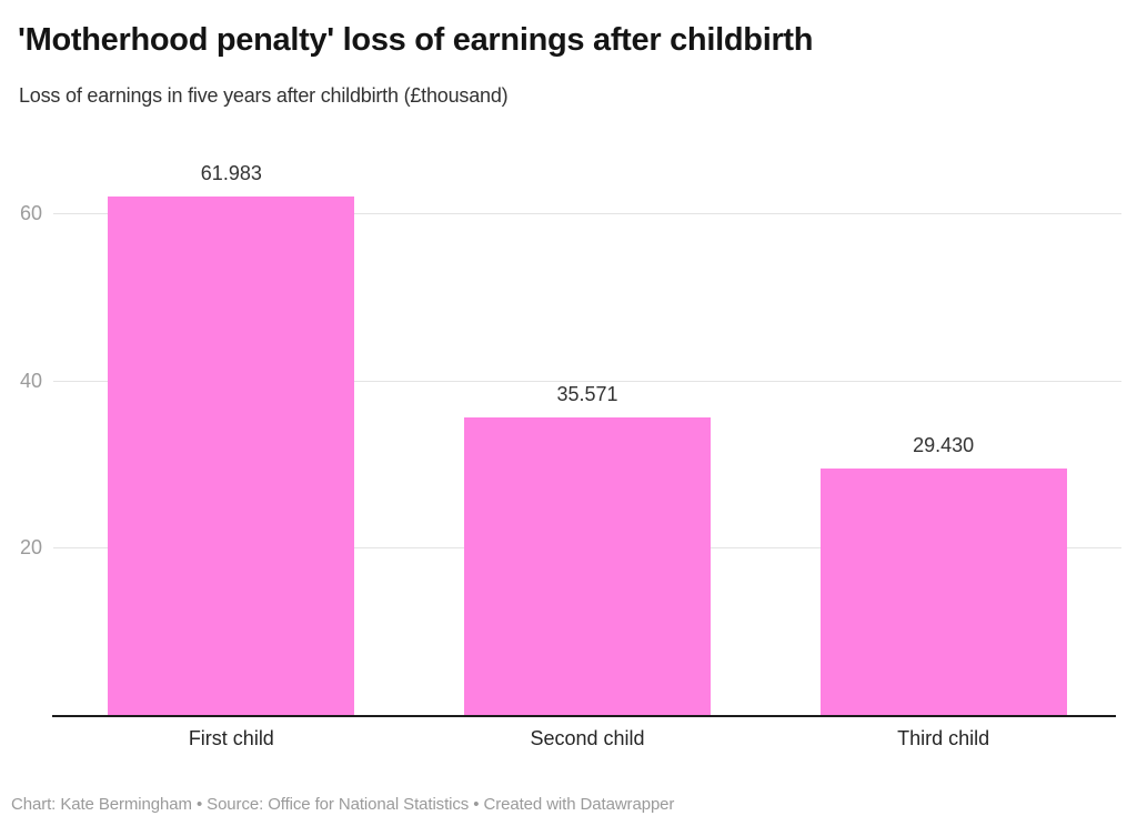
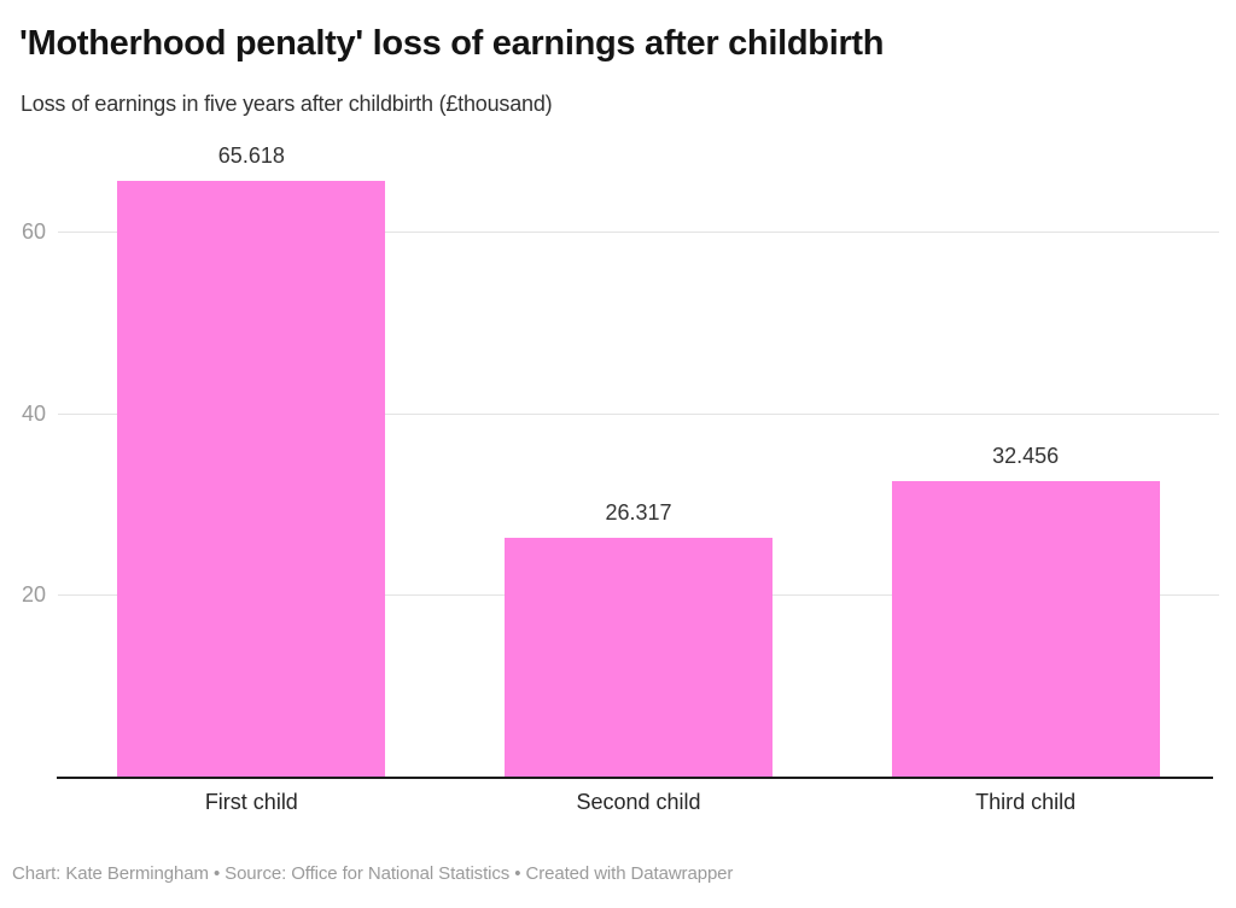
First child: 61.983 -> 65.618
Second child: 35.571 -> 26.317
Third child: 29.430 -> 32.456
